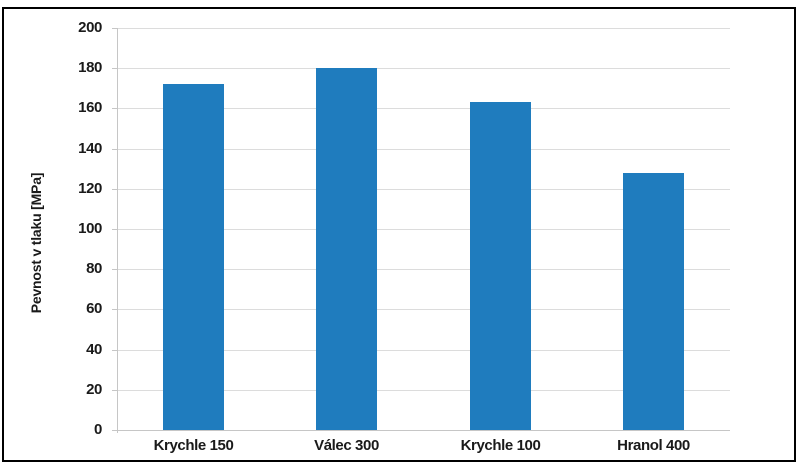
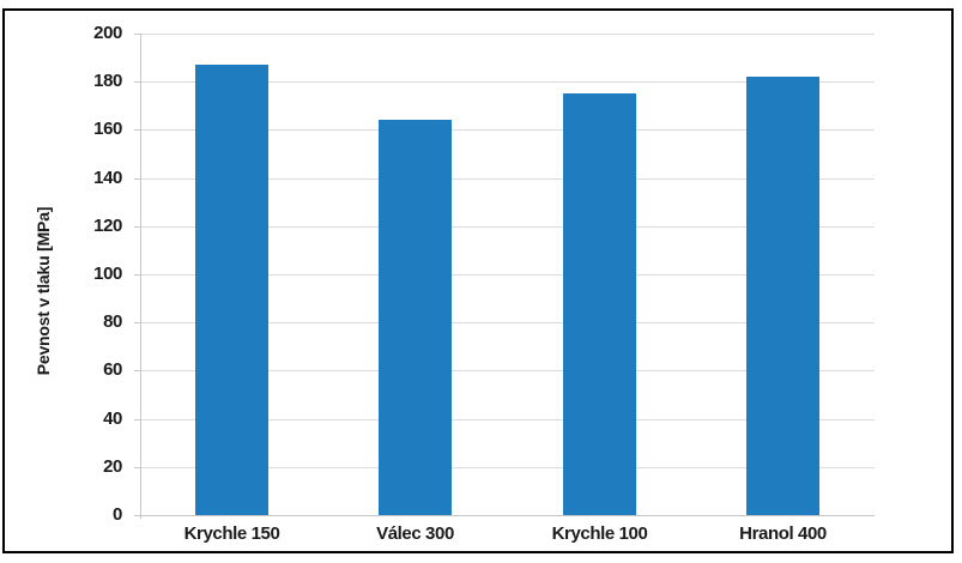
Krychle 150: 172 -> 187
Válec 300: 180 -> 164
Krychle 100: 163 -> 175
Hranol 400: 128 -> 182
